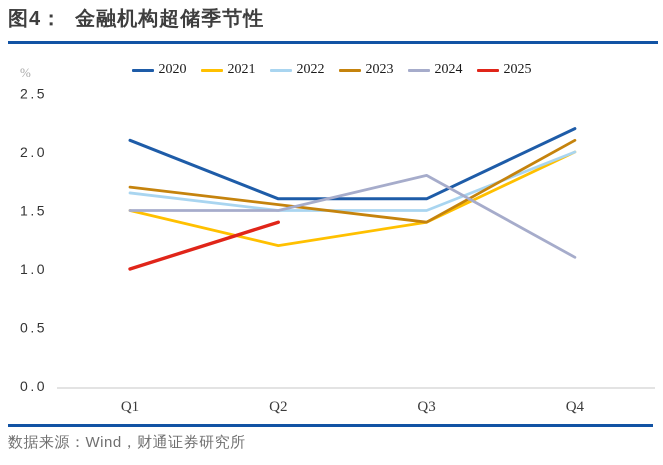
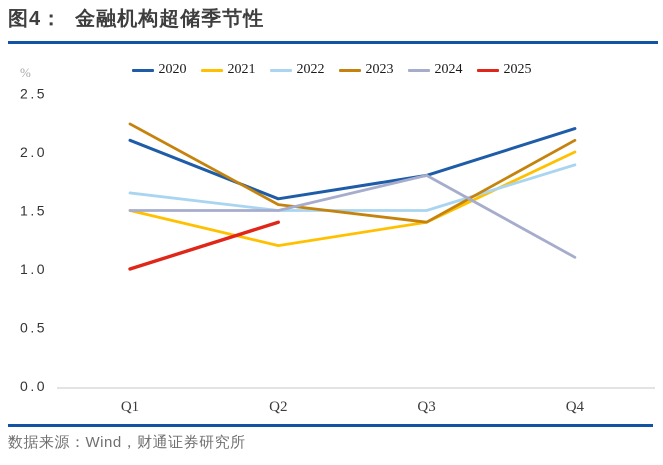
2023/Q1: 1.70 -> 2.24
2020/Q3: 1.6 -> 1.8
2022/Q4: 2.00 -> 1.89
